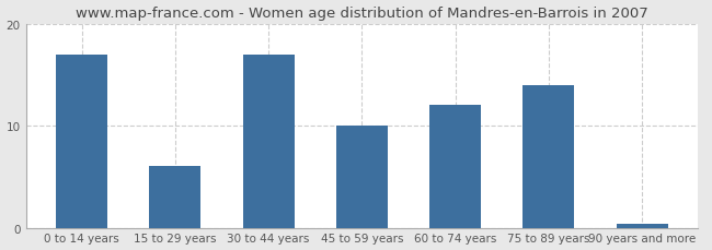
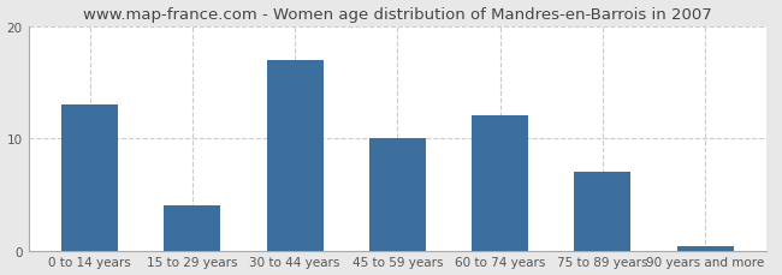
0 to 14 years: 17.0 -> 13.0
15 to 29 years: 6.0 -> 4.0
75 to 89 years: 14.0 -> 7.0
